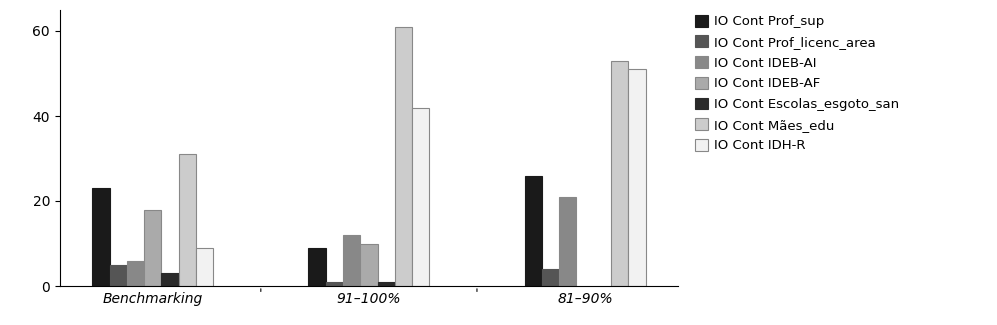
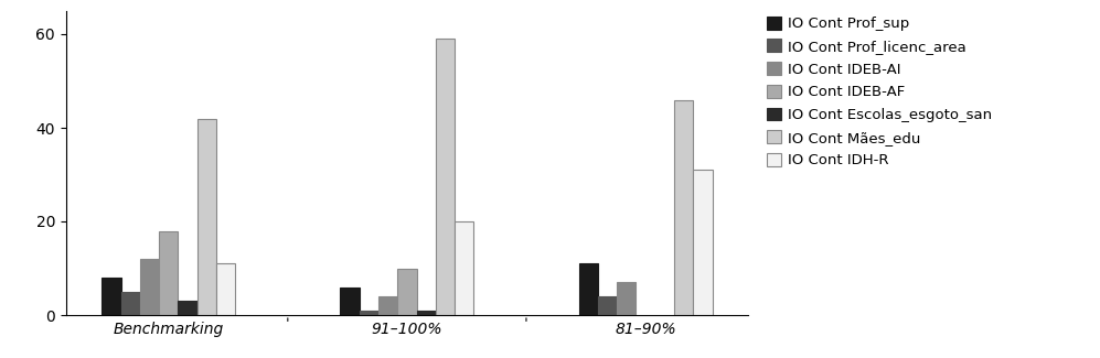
IO Cont Prof_sup/Benchmarking: 23 -> 8
IO Cont IDEB-AI/Benchmarking: 6 -> 12
IO Cont Mães_edu/Benchmarking: 31 -> 42
IO Cont IDH-R/Benchmarking: 9 -> 11
IO Cont Prof_sup/91–100%: 9 -> 6
IO Cont IDEB-AI/91–100%: 12 -> 4
IO Cont Mães_edu/91–100%: 61 -> 59
IO Cont IDH-R/91–100%: 42 -> 20
IO Cont Prof_sup/81–90%: 26 -> 11
IO Cont IDEB-AI/81–90%: 21 -> 7
IO Cont Mães_edu/81–90%: 53 -> 46
IO Cont IDH-R/81–90%: 51 -> 31
